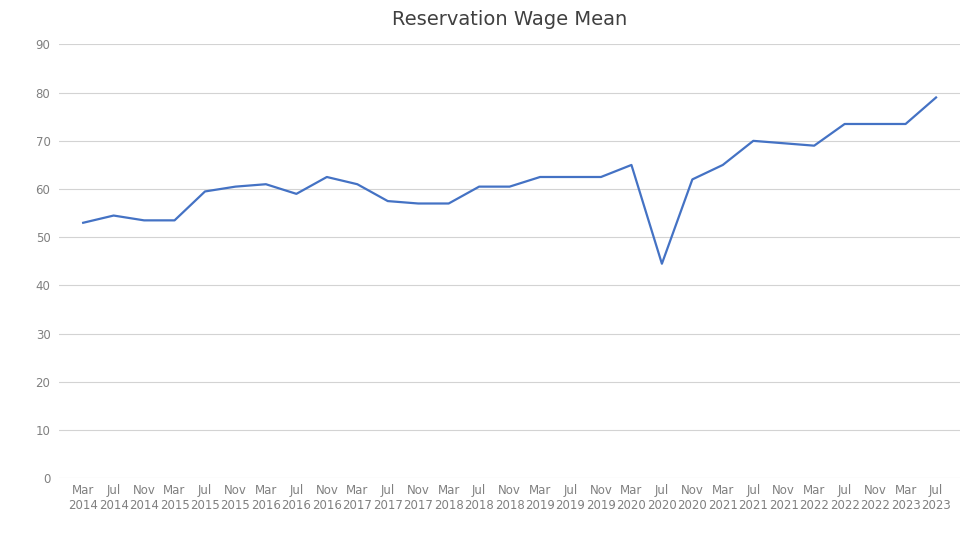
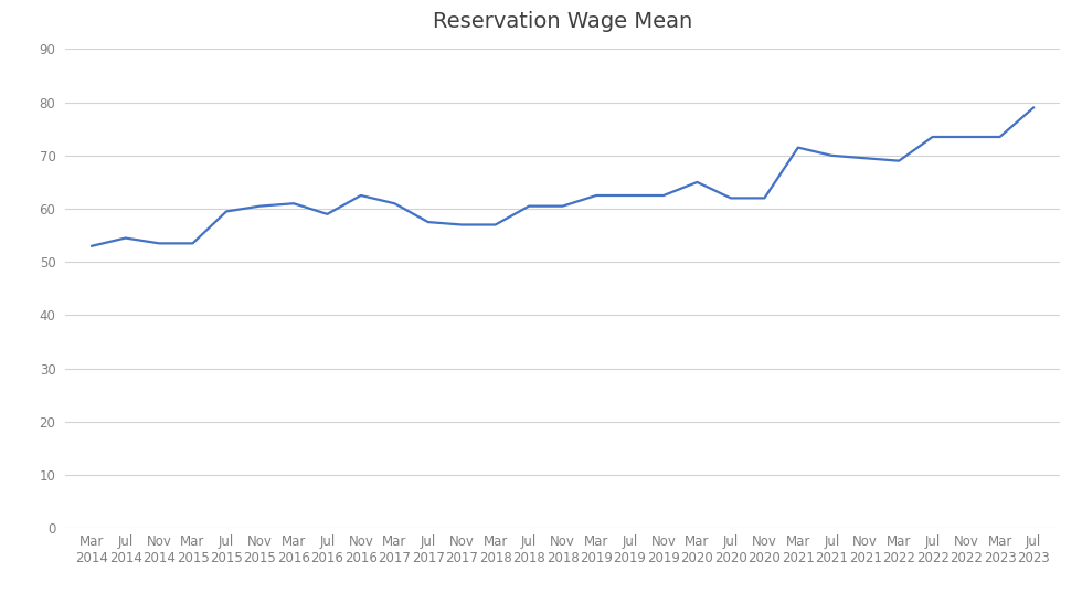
Jul 2020: 44.5 -> 62.0
Mar 2021: 65.0 -> 71.5
